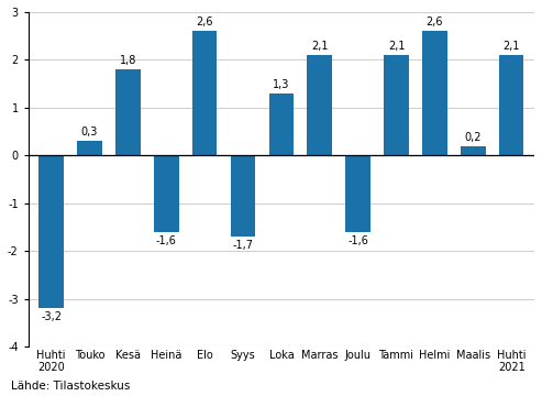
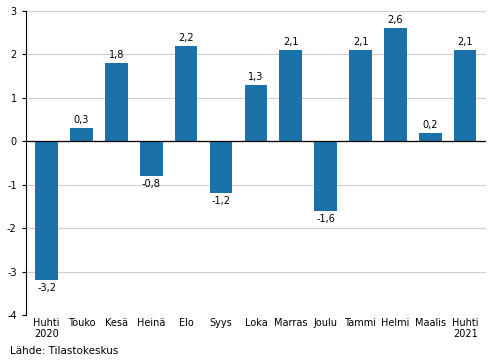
Heinä: -1,6 -> -0,8
Elo: 2,6 -> 2,2
Syys: -1,7 -> -1,2
